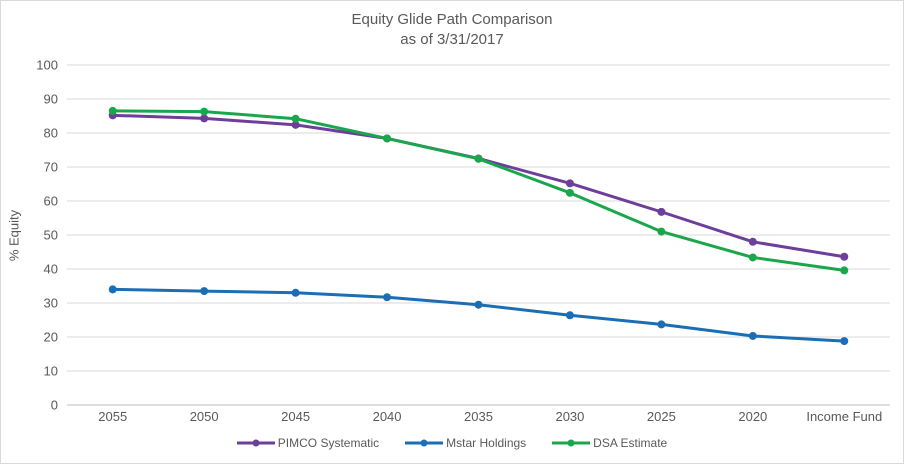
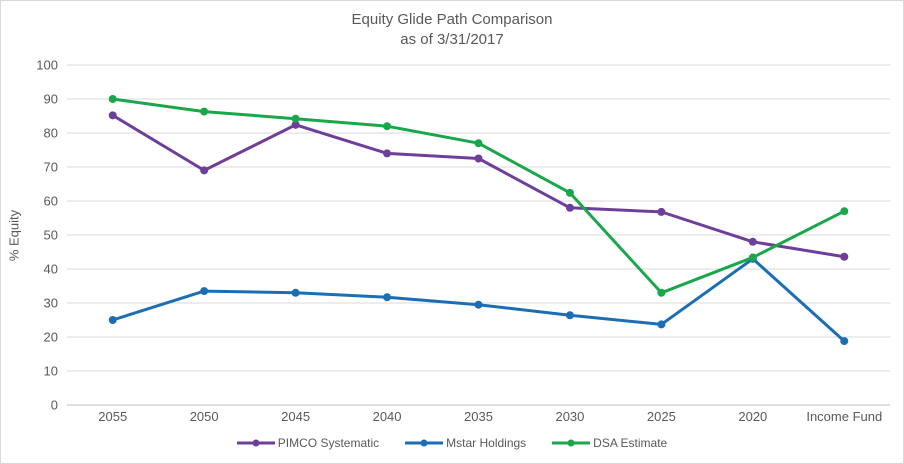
Mstar Holdings/2055: 34 -> 25
DSA Estimate/2055: 86 -> 90
PIMCO Systematic/2050: 84 -> 69
PIMCO Systematic/2040: 78 -> 74
DSA Estimate/2040: 78 -> 82
DSA Estimate/2035: 72 -> 77
PIMCO Systematic/2030: 65 -> 58
DSA Estimate/2025: 51 -> 33
Mstar Holdings/2020: 20 -> 43
DSA Estimate/Income Fund: 40 -> 57
